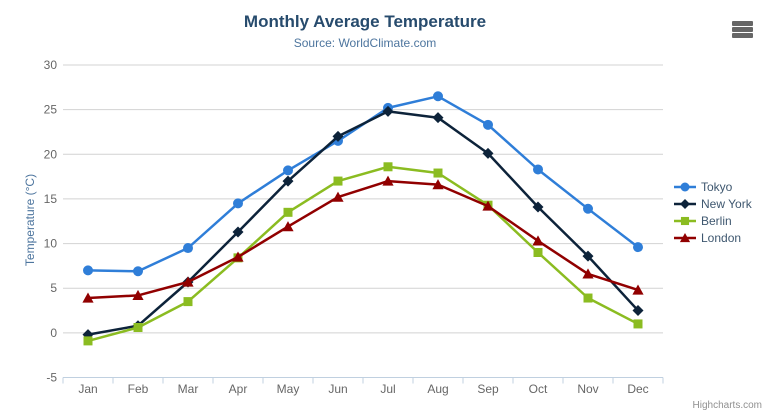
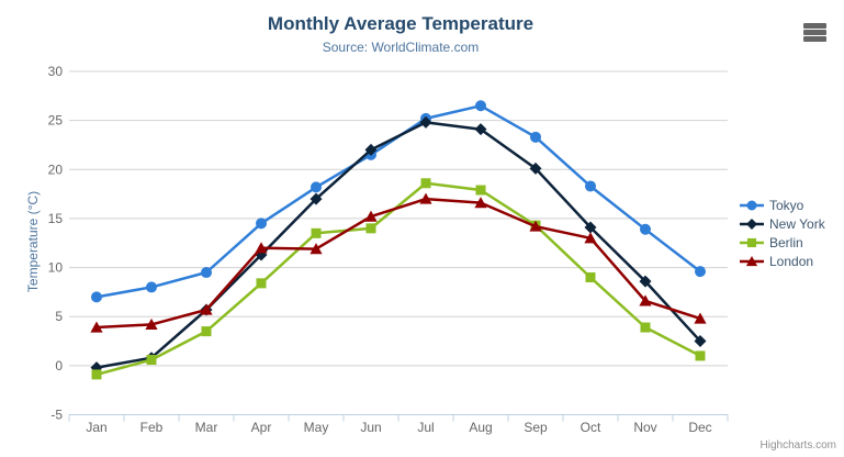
Tokyo/Feb: 7 -> 8
London/Apr: 8 -> 12
Berlin/Jun: 17 -> 14
London/Oct: 10 -> 13
